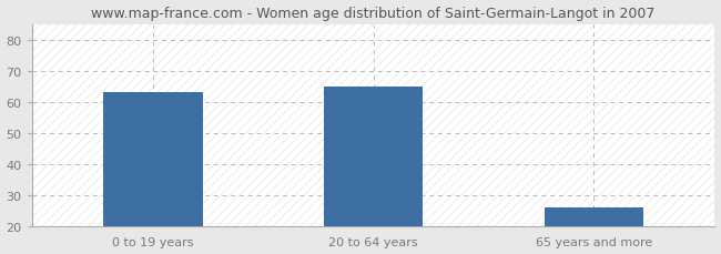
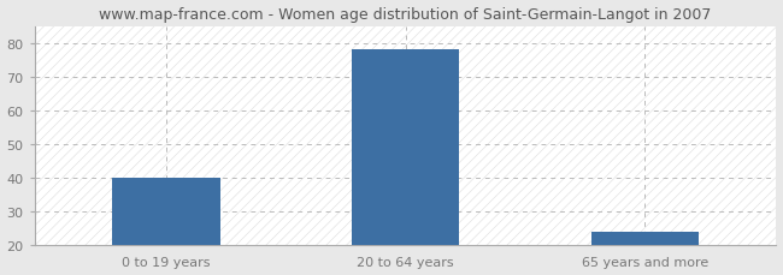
0 to 19 years: 63 -> 40
20 to 64 years: 65 -> 78
65 years and more: 26 -> 24
